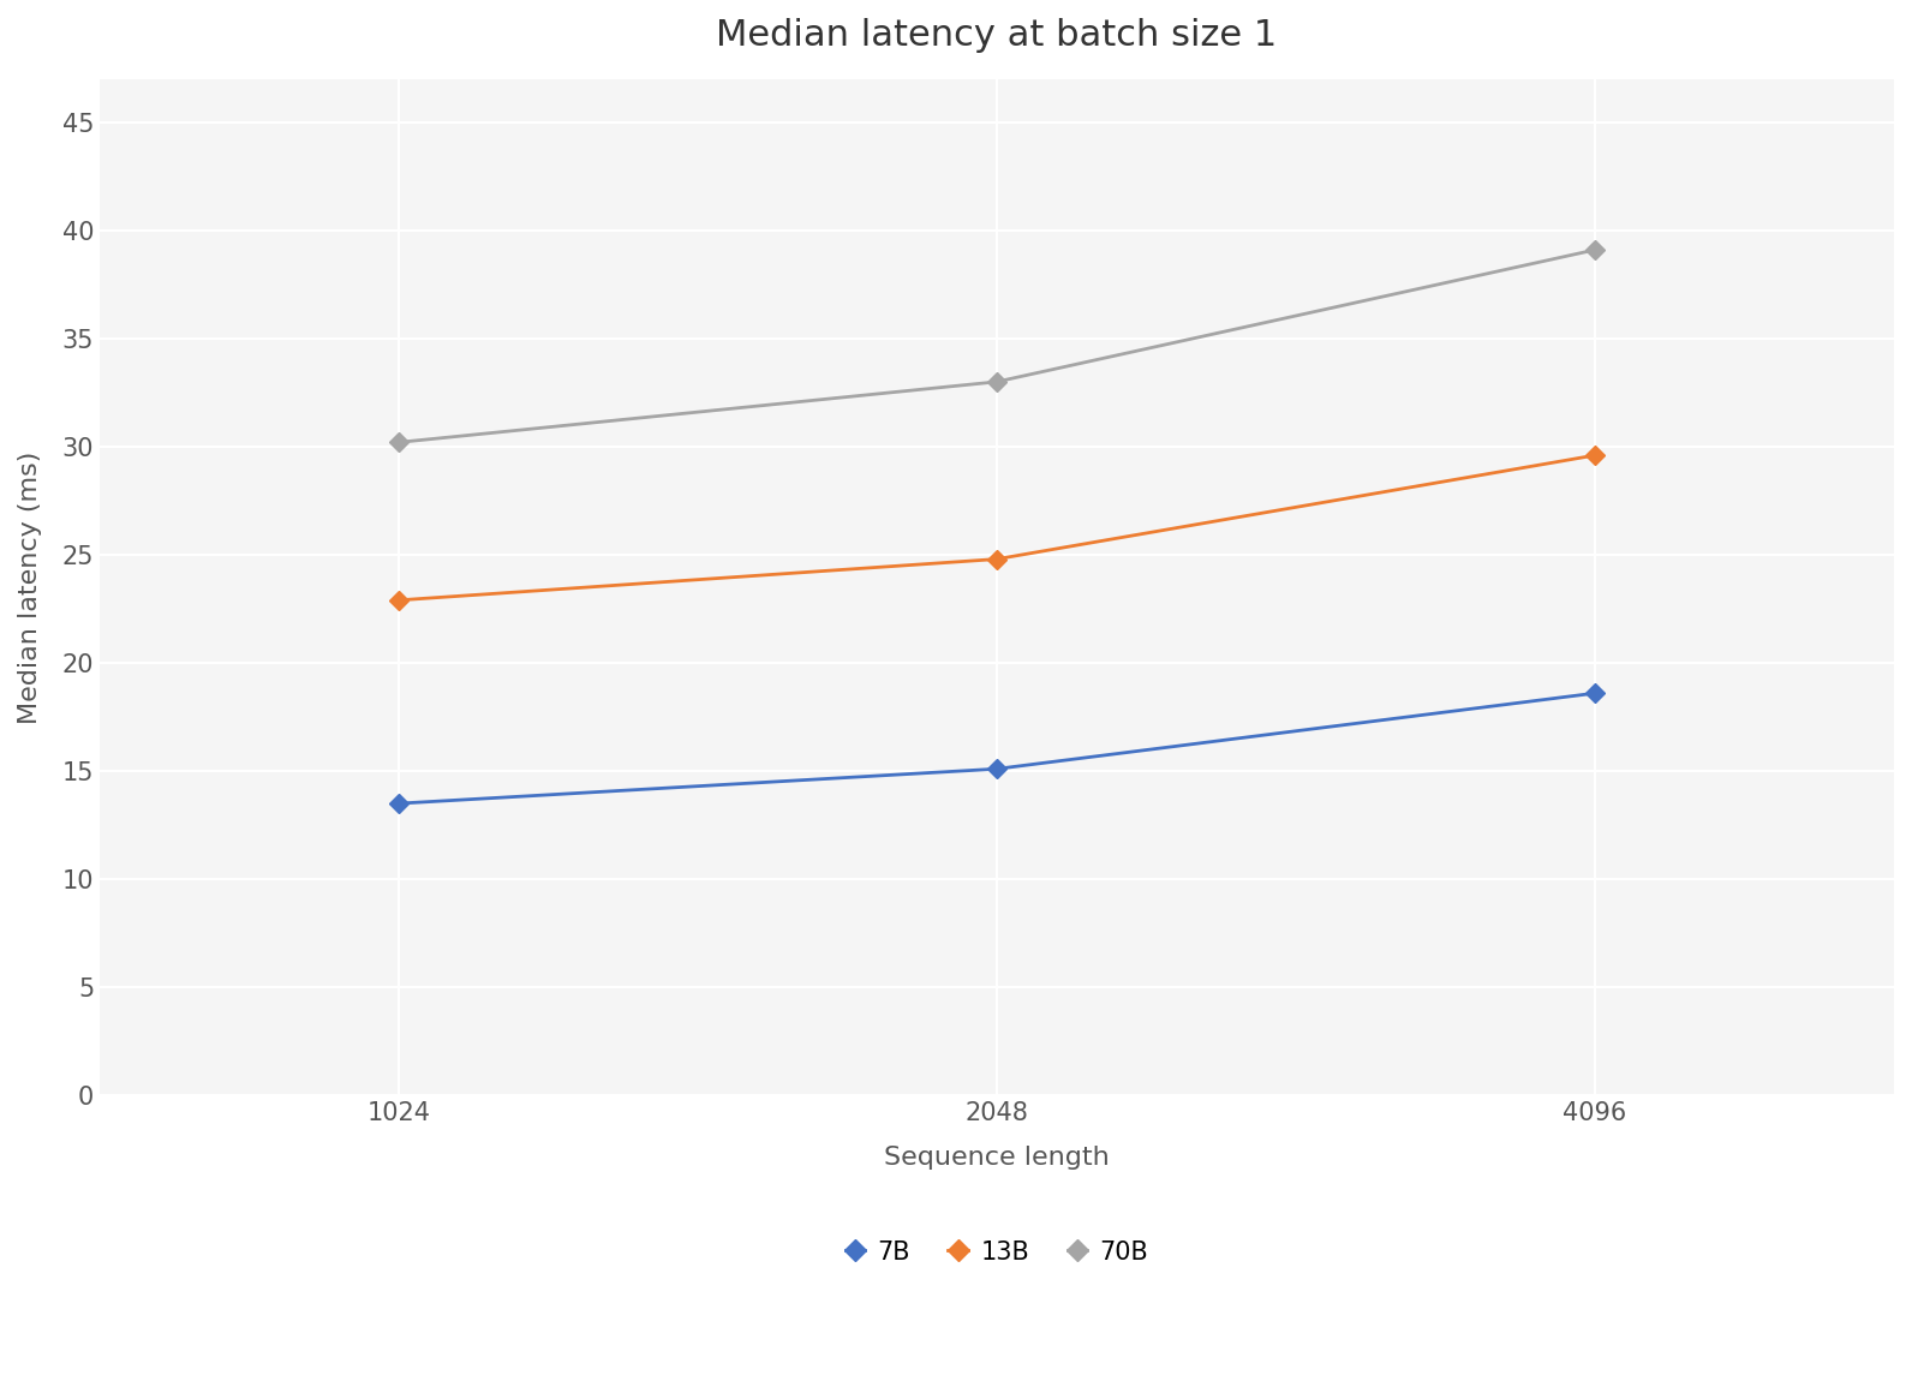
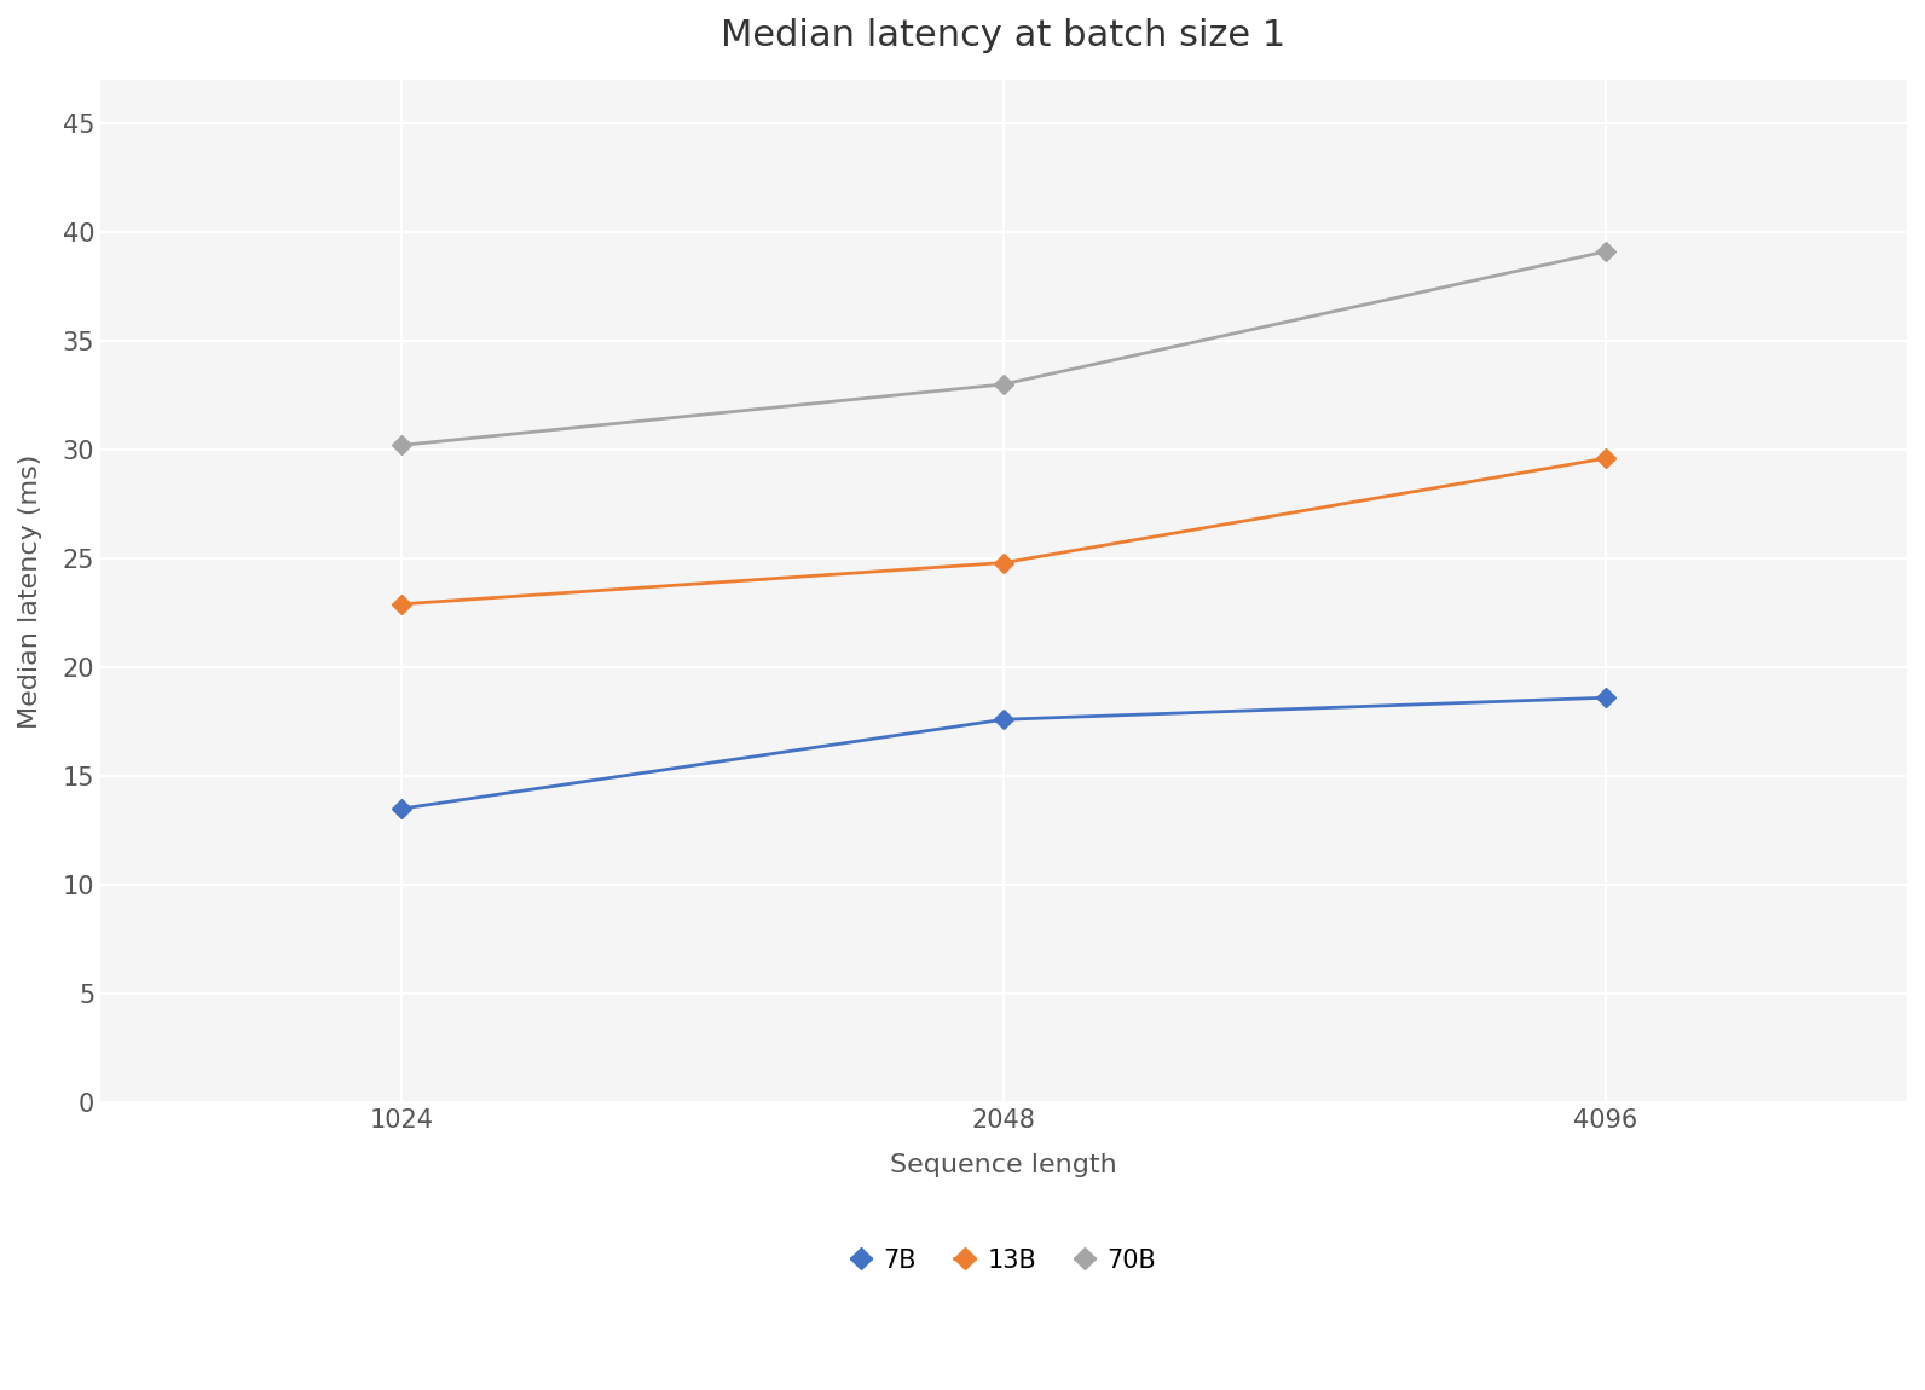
7B/2048: 15.1 -> 17.6
